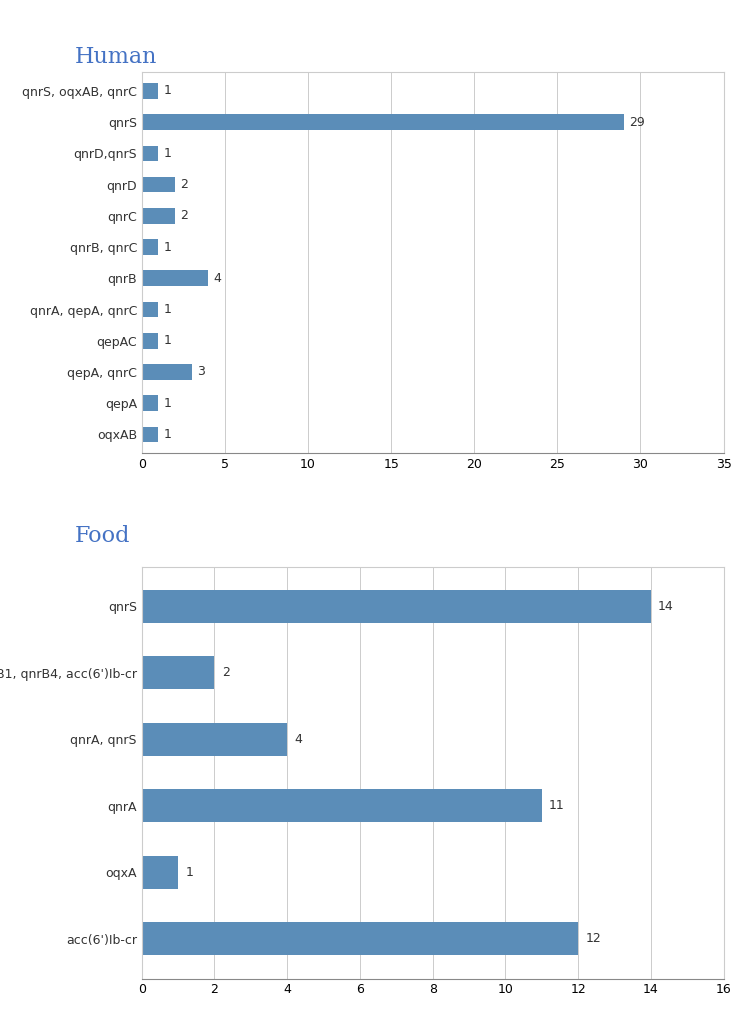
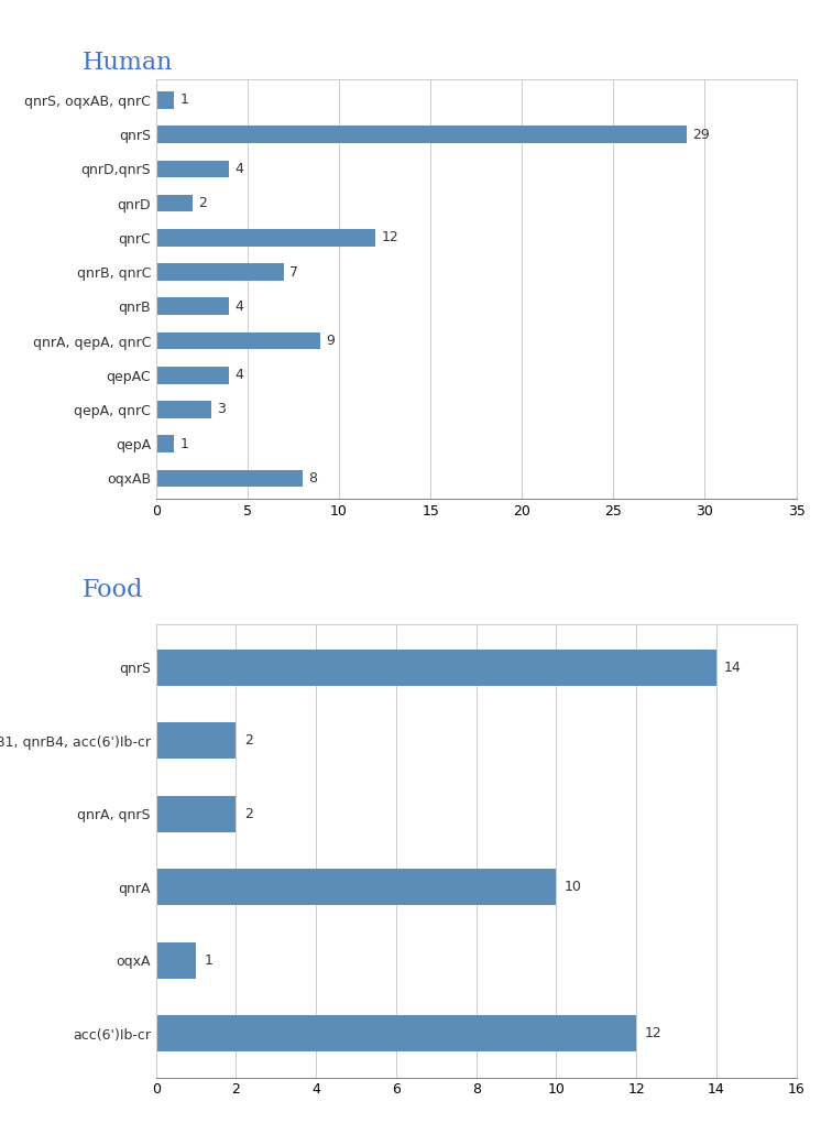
qnrD,qnrS: 1 -> 4
qnrC: 2 -> 12
qnrB, qnrC: 1 -> 7
qnrA, qepA, qnrC: 1 -> 9
qepAC: 1 -> 4
oqxAB: 1 -> 8
qnrA, qnrS: 4 -> 2
qnrA: 11 -> 10
